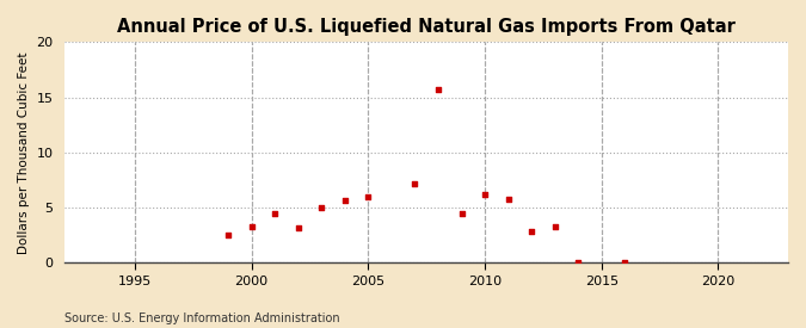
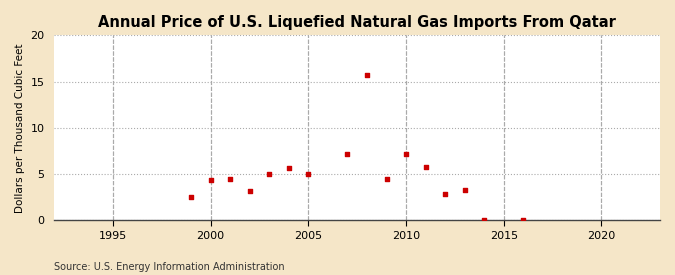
2000: 3.3 -> 4.4
2005: 6.0 -> 5.0
2010: 6.2 -> 7.2
